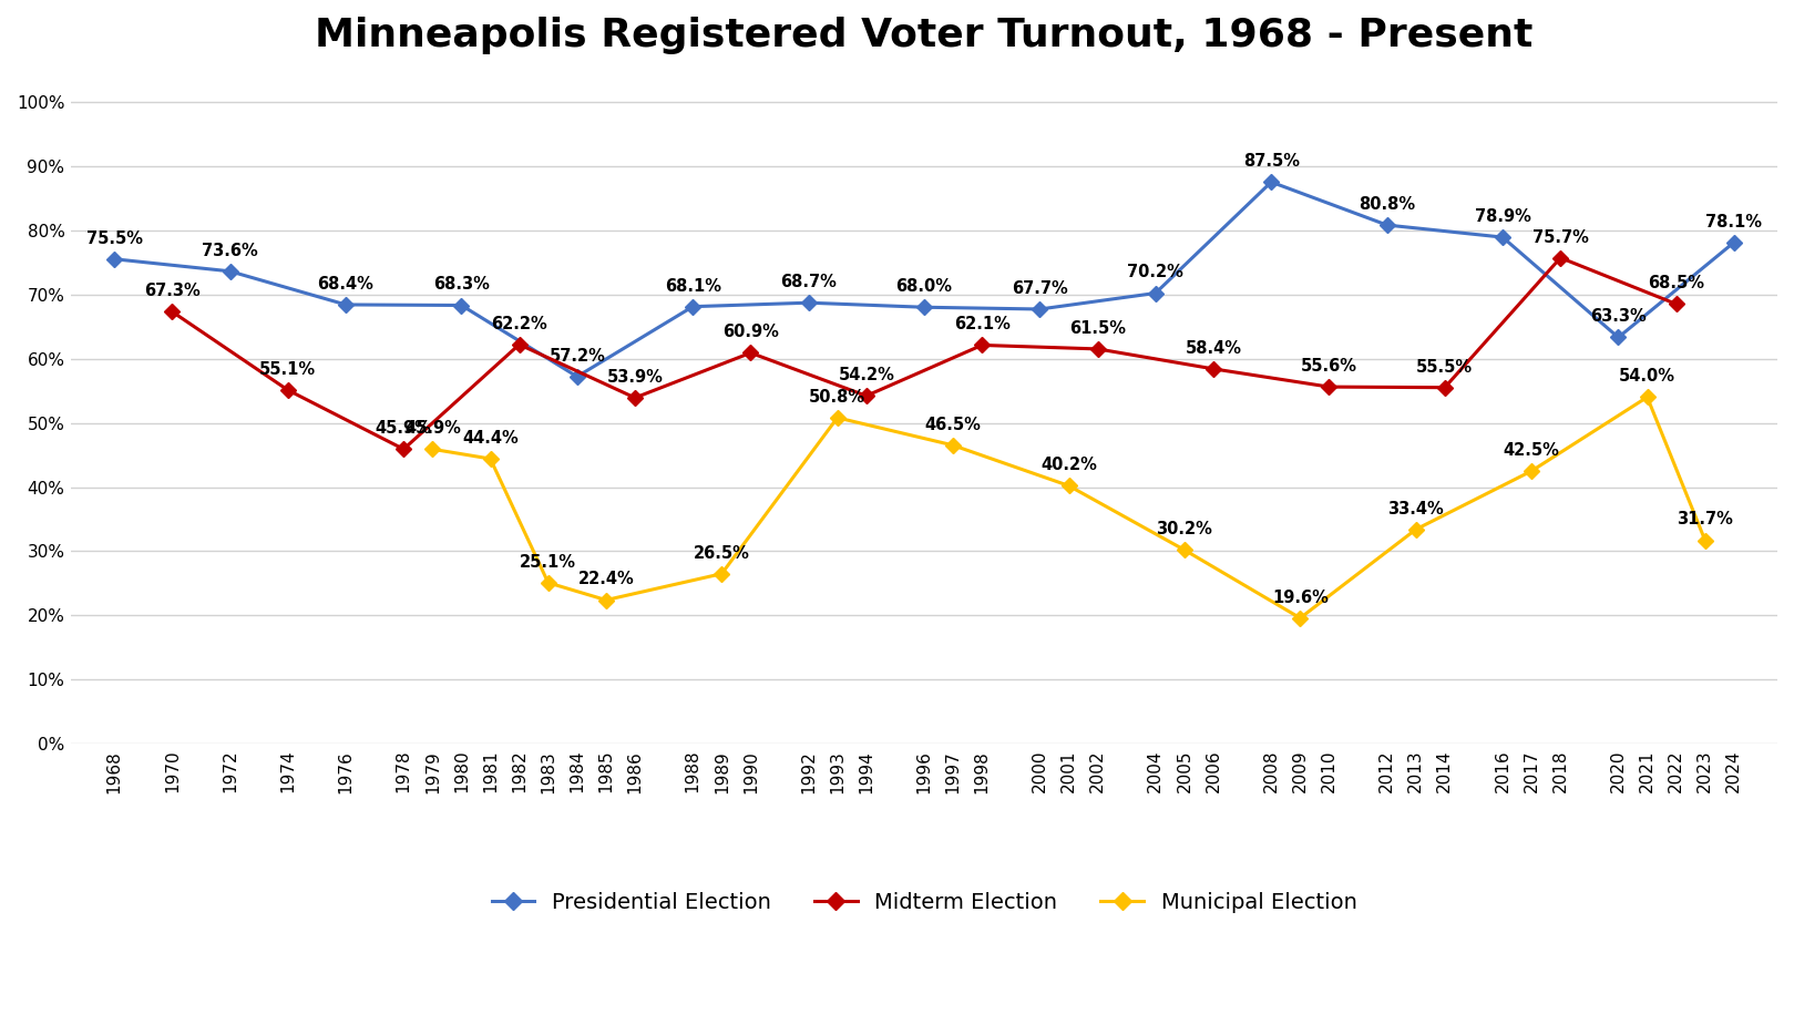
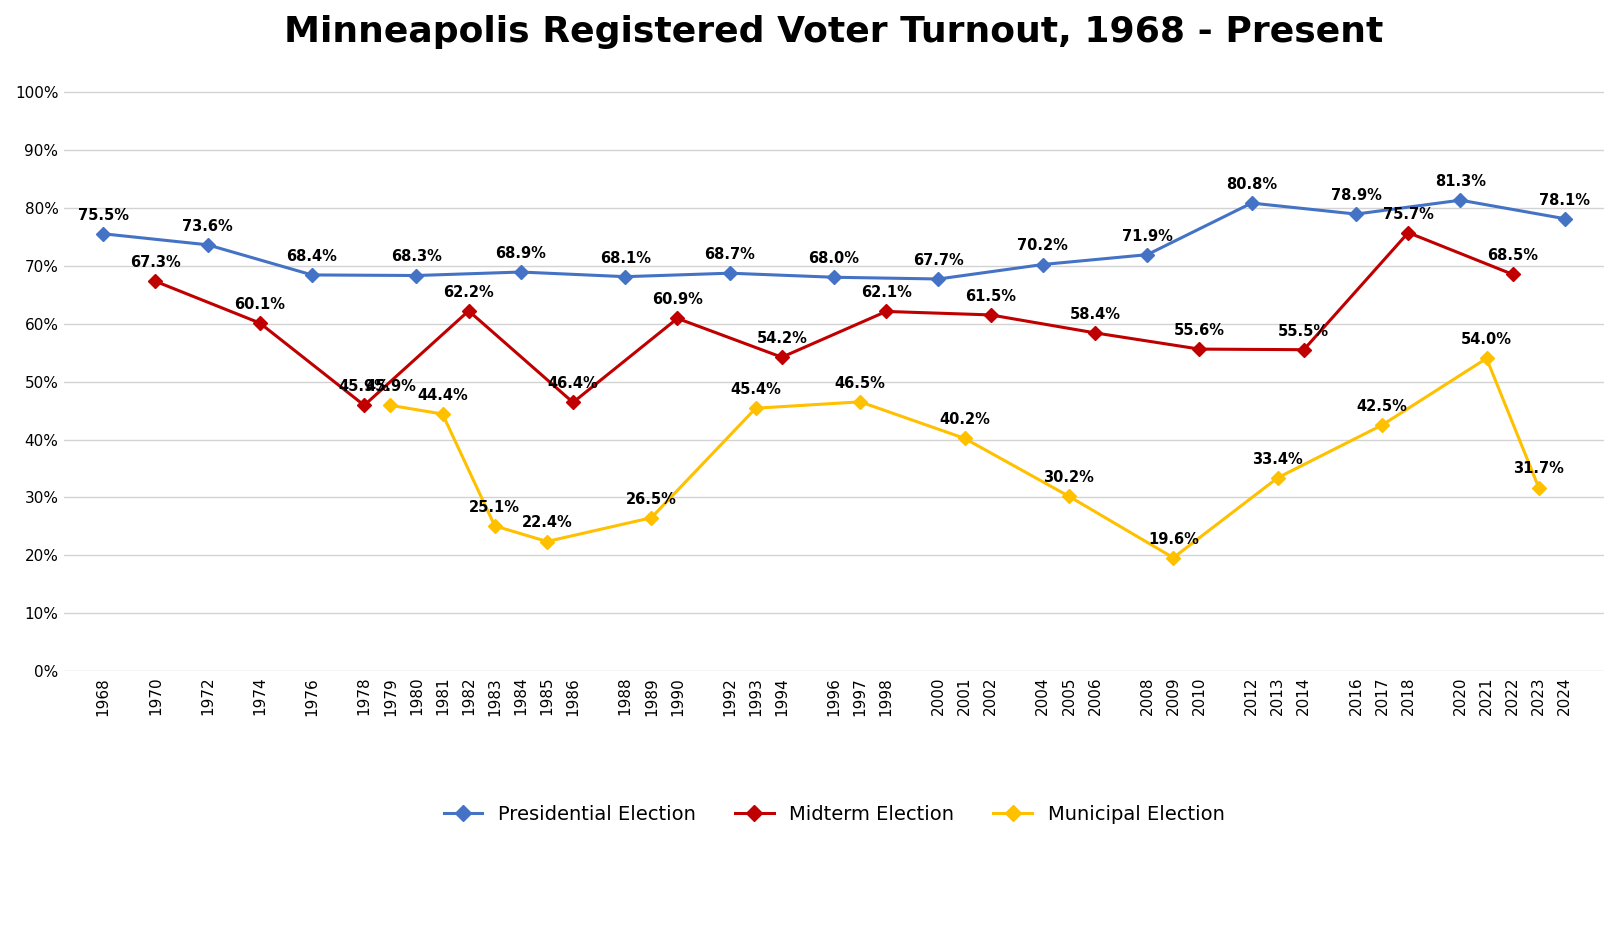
Midterm Election/1974: 55.1% -> 60.1%
Presidential Election/1984: 57.2% -> 68.9%
Midterm Election/1986: 53.9% -> 46.4%
Municipal Election/1993: 50.8% -> 45.4%
Presidential Election/2008: 87.5% -> 71.9%
Presidential Election/2020: 63.3% -> 81.3%
